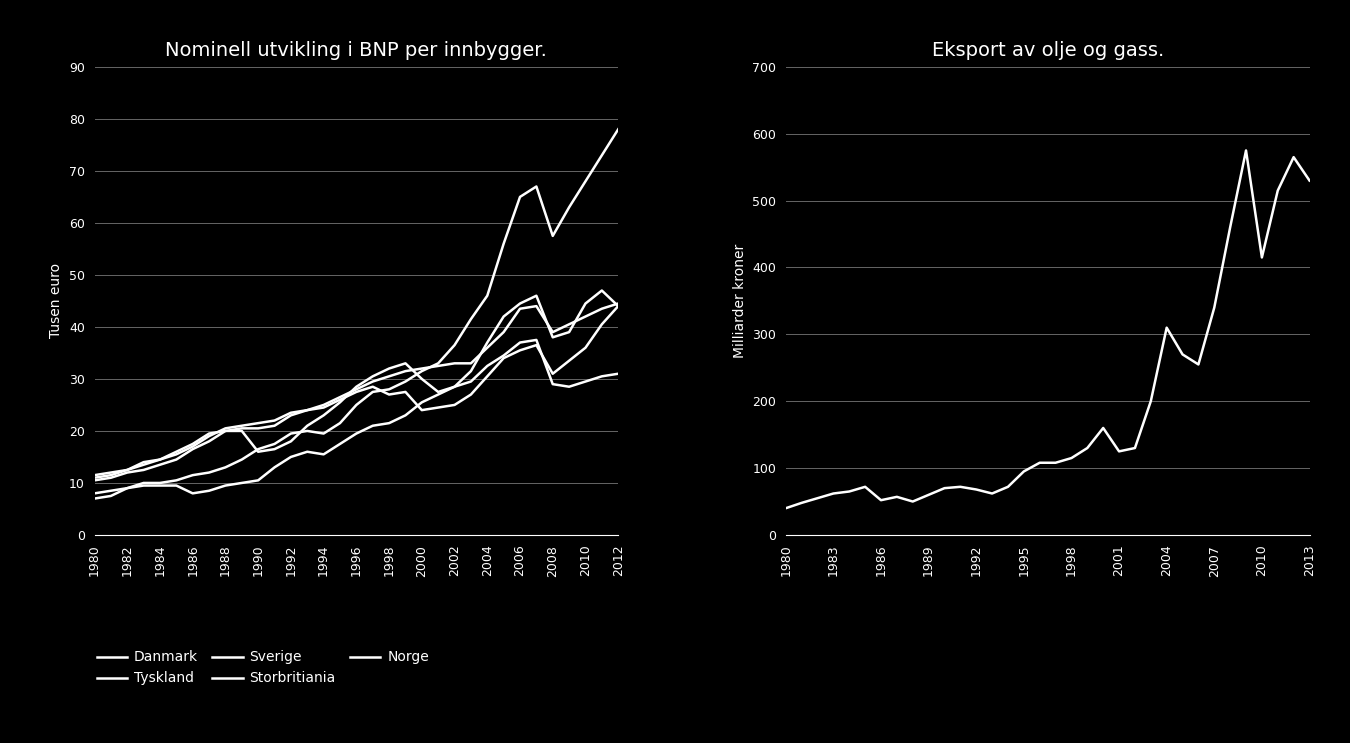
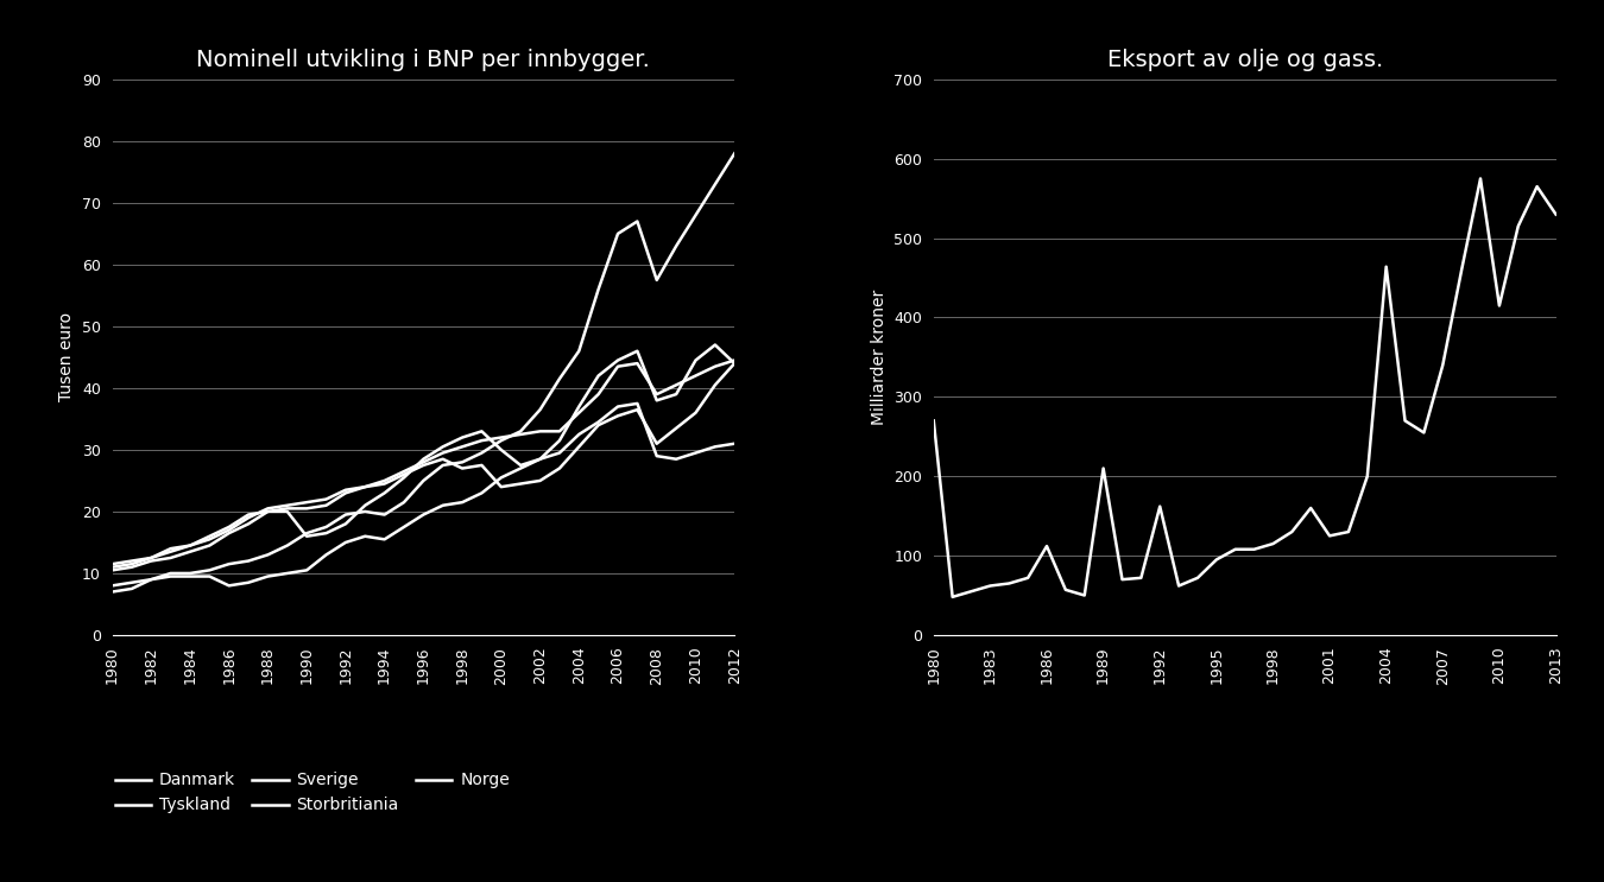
Eksport av olje og gass./1980: 40 -> 270
Eksport av olje og gass./1986: 52 -> 112
Eksport av olje og gass./1989: 60 -> 210
Eksport av olje og gass./1992: 68 -> 162
Eksport av olje og gass./2004: 310 -> 464
